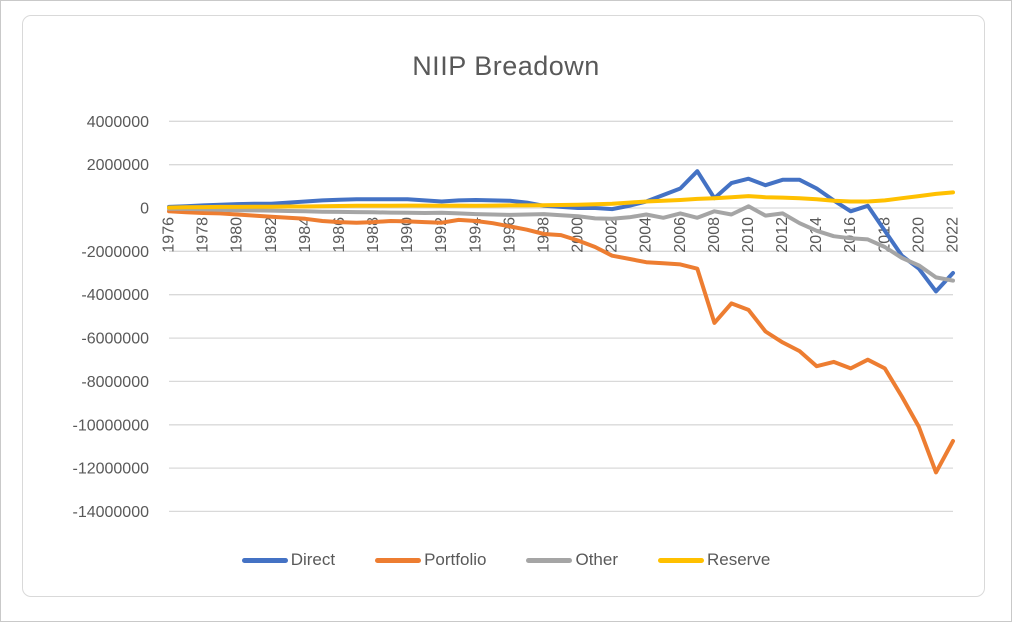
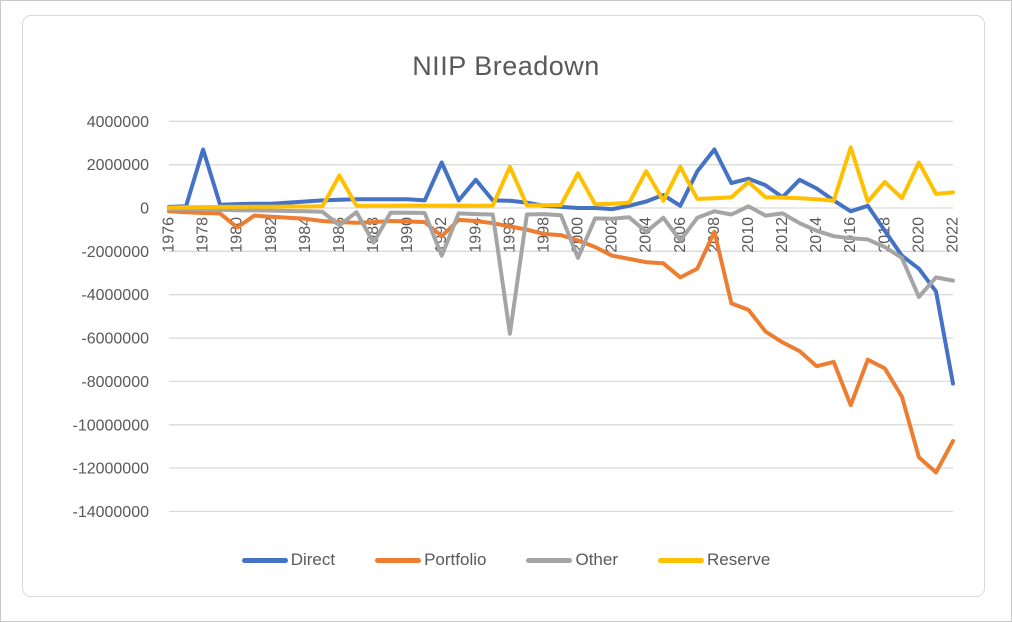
Direct/1978: 100000 -> 2700000
Portfolio/1980: -300000 -> -900000
Other/1986: -200000 -> -800000
Reserve/1986: 100000 -> 1500000
Other/1988: -200000 -> -1600000
Direct/1992: 300000 -> 2100000
Portfolio/1992: -700000 -> -1300000
Other/1992: -200000 -> -2200000
Direct/1994: 400000 -> 1300000
Other/1996: -300000 -> -5800000
Reserve/1996: 100000 -> 1900000
Other/2000: -400000 -> -2300000
Reserve/2000: 200000 -> 1600000
Other/2004: -300000 -> -1100000
Reserve/2004: 300000 -> 1700000
Direct/2006: 900000 -> 100000
Portfolio/2006: -2600000 -> -3200000
Other/2006: -200000 -> -1500000
Reserve/2006: 400000 -> 1900000
Direct/2008: 400000 -> 2700000
Portfolio/2008: -5300000 -> -1100000
Reserve/2010: 600000 -> 1200000
Direct/2012: 1300000 -> 500000
Portfolio/2016: -7400000 -> -9100000
Reserve/2016: 300000 -> 2800000
Reserve/2018: 400000 -> 1200000
Portfolio/2020: -10100000 -> -11500000
Other/2020: -2600000 -> -4100000
Reserve/2020: 600000 -> 2100000
Direct/2022: -3000000 -> -8100000
